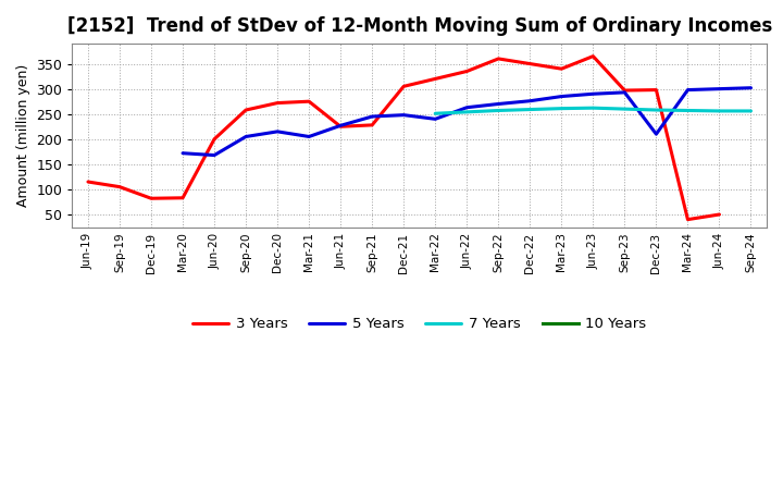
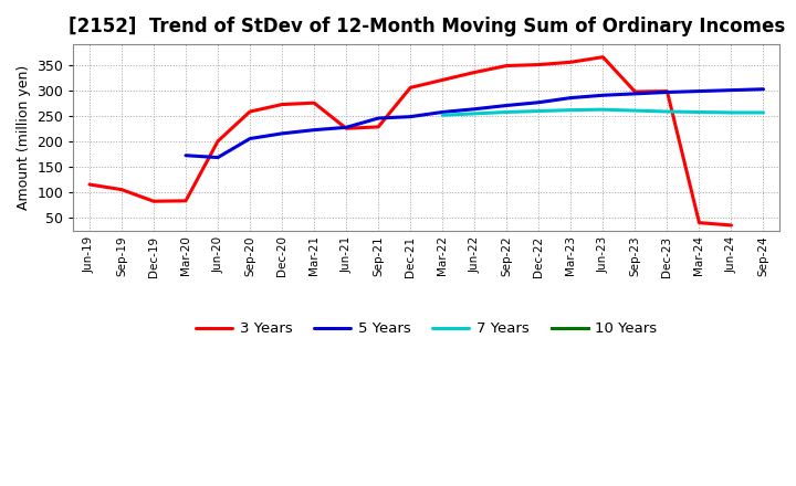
5 Years/Mar-21: 205 -> 222
5 Years/Mar-22: 240 -> 257
3 Years/Sep-22: 360 -> 348
3 Years/Mar-23: 340 -> 355
5 Years/Dec-23: 210 -> 296
3 Years/Jun-24: 50 -> 35
